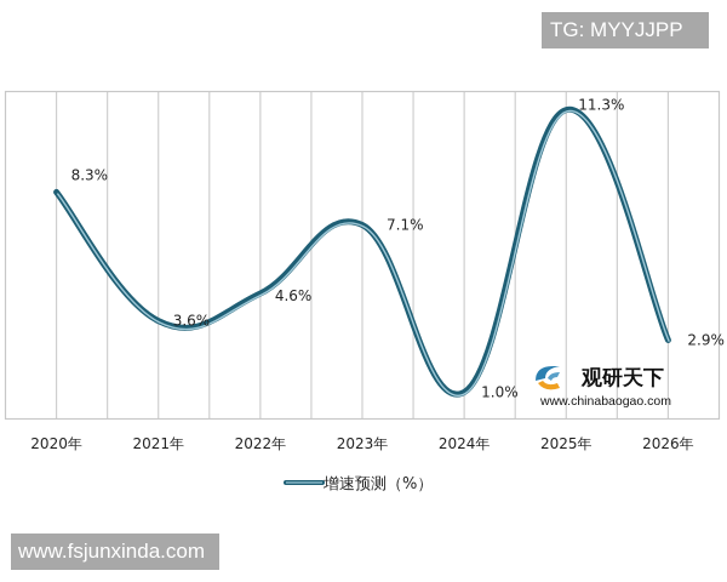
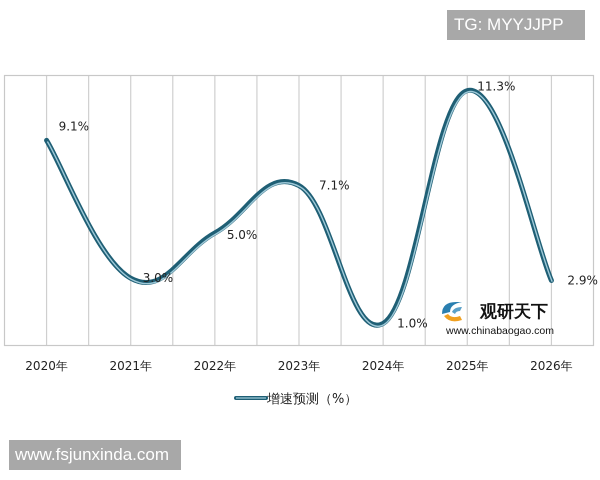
2020年: 8.3% -> 9.1%
2021年: 3.6% -> 3.0%
2022年: 4.6% -> 5.0%
